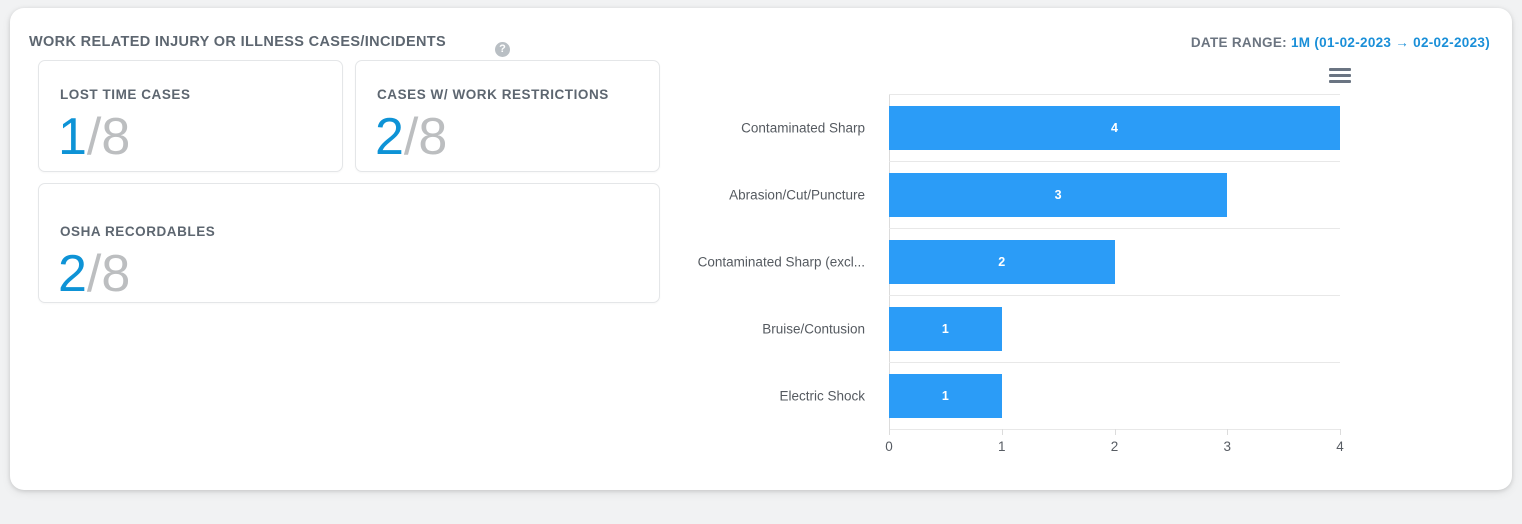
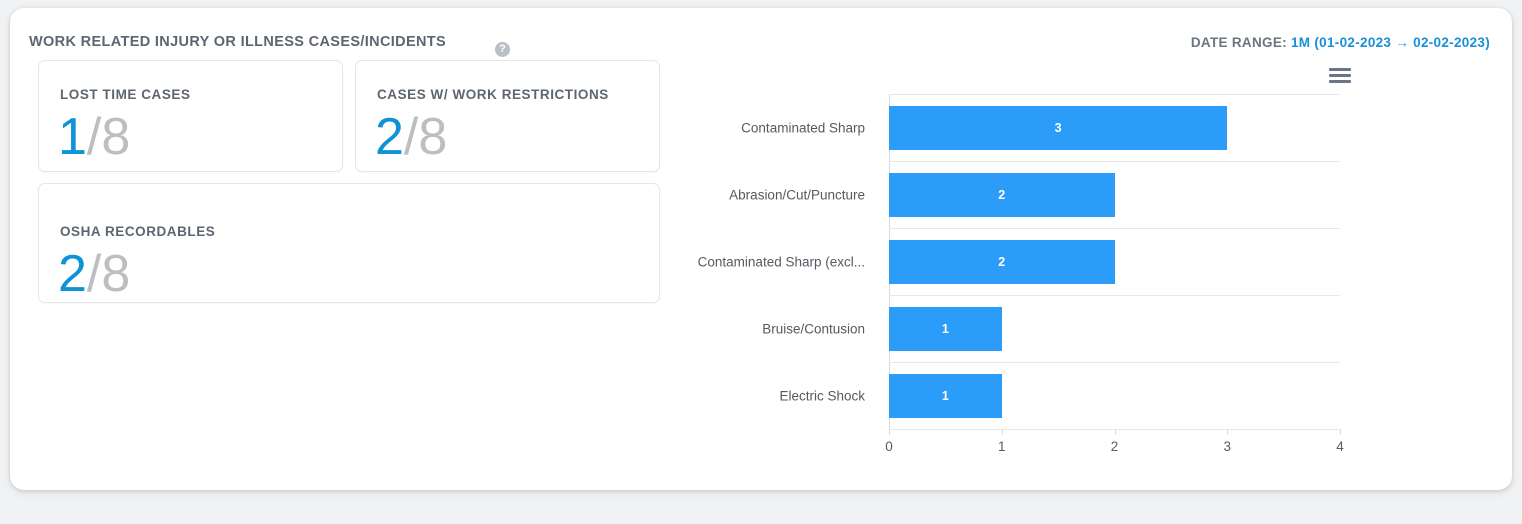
Contaminated Sharp: 4 -> 3
Abrasion/Cut/Puncture: 3 -> 2
